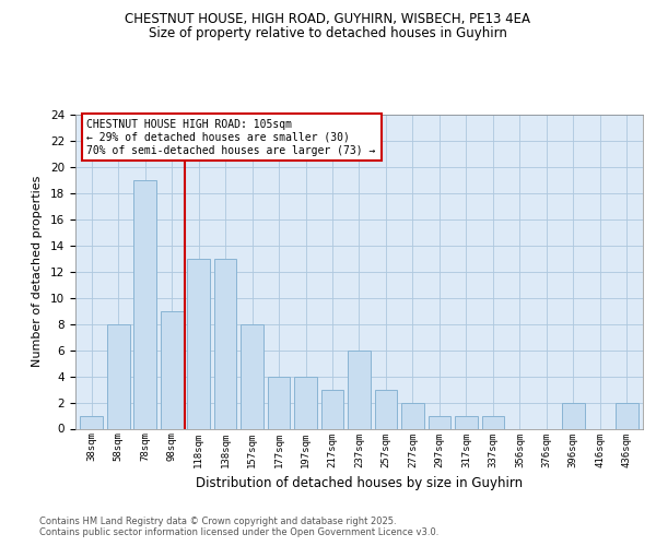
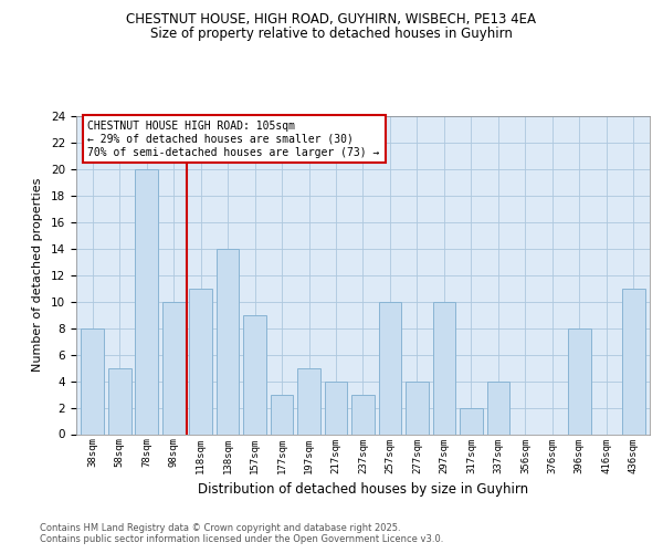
38sqm: 1 -> 8
58sqm: 8 -> 5
78sqm: 19 -> 20
98sqm: 9 -> 10
118sqm: 13 -> 11
138sqm: 13 -> 14
157sqm: 8 -> 9
177sqm: 4 -> 3
197sqm: 4 -> 5
217sqm: 3 -> 4
237sqm: 6 -> 3
257sqm: 3 -> 10
277sqm: 2 -> 4
297sqm: 1 -> 10
317sqm: 1 -> 2
337sqm: 1 -> 4
396sqm: 2 -> 8
436sqm: 2 -> 11
